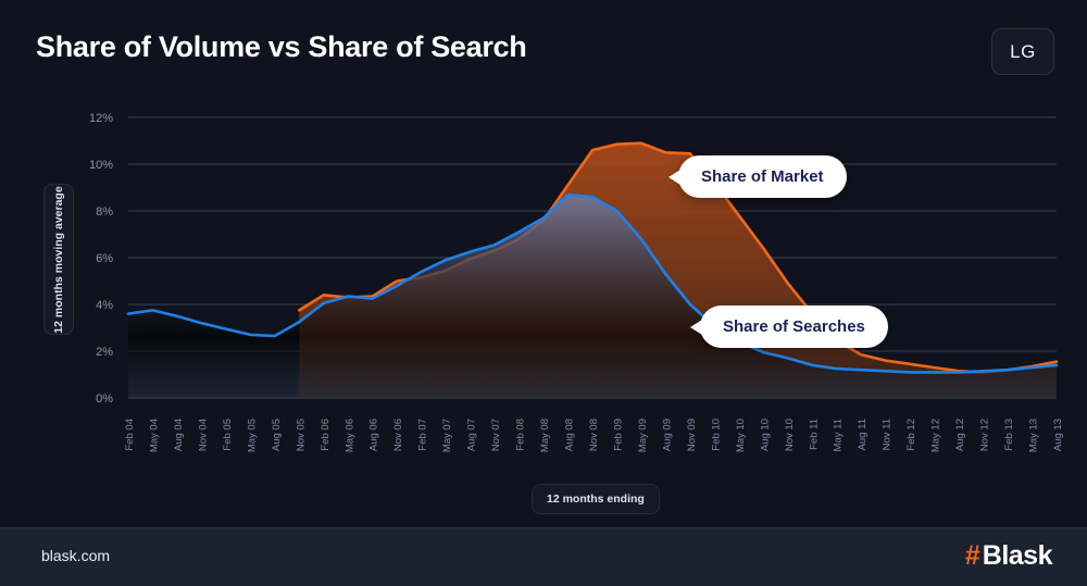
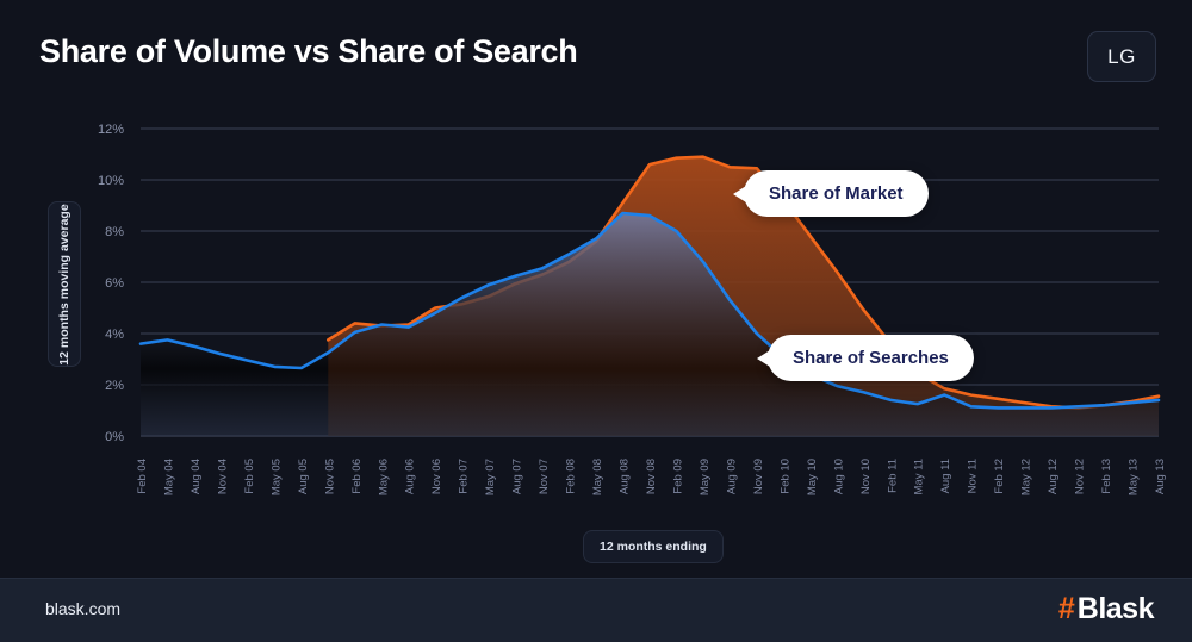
Share of Searches/Aug 11: 1.2% -> 1.6%
